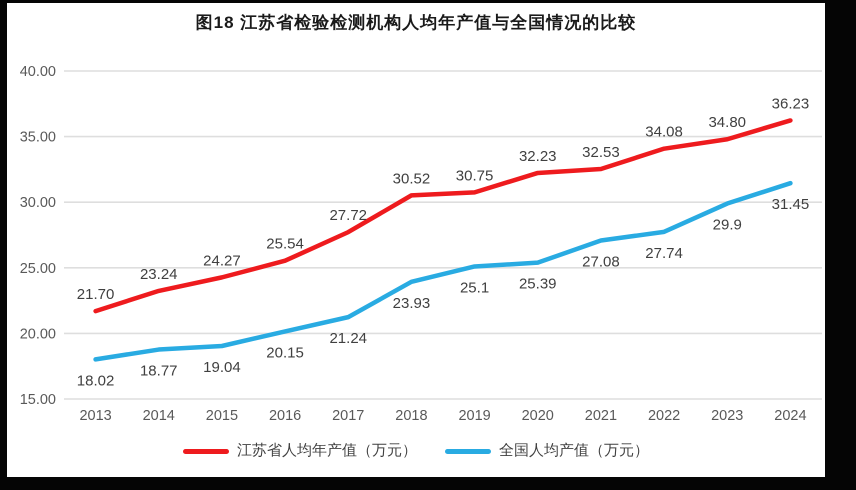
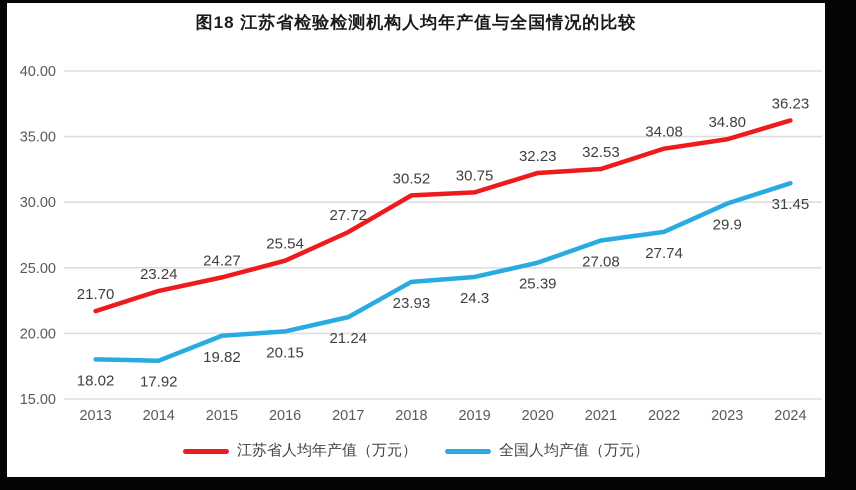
全国人均产值（万元）/2014: 18.77 -> 17.92
全国人均产值（万元）/2015: 19.04 -> 19.82
全国人均产值（万元）/2019: 25.1 -> 24.3
